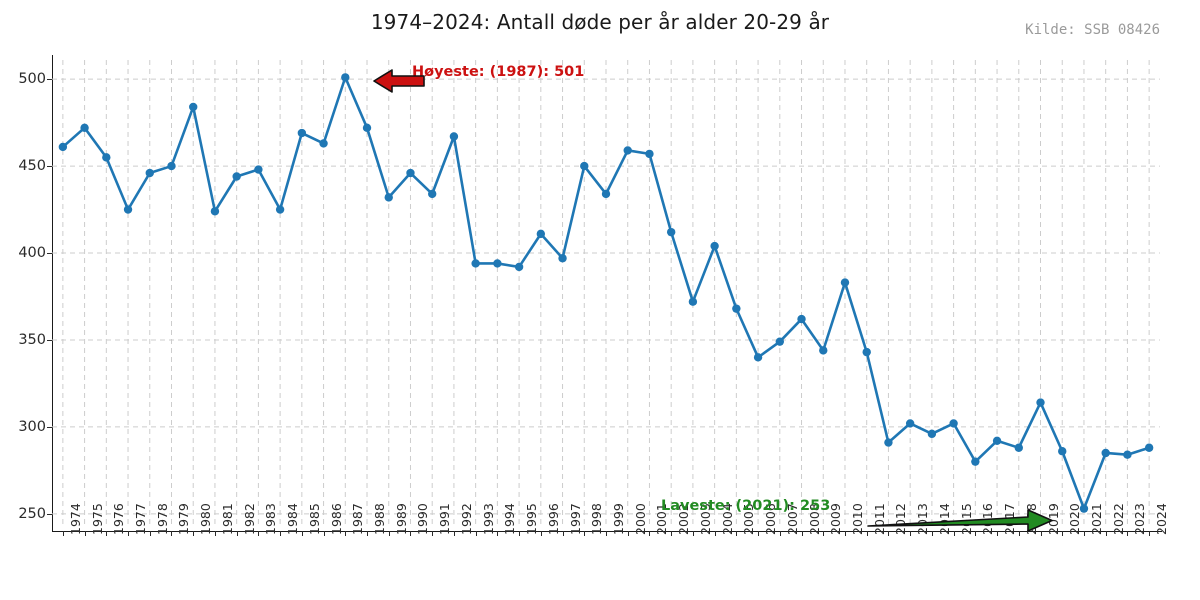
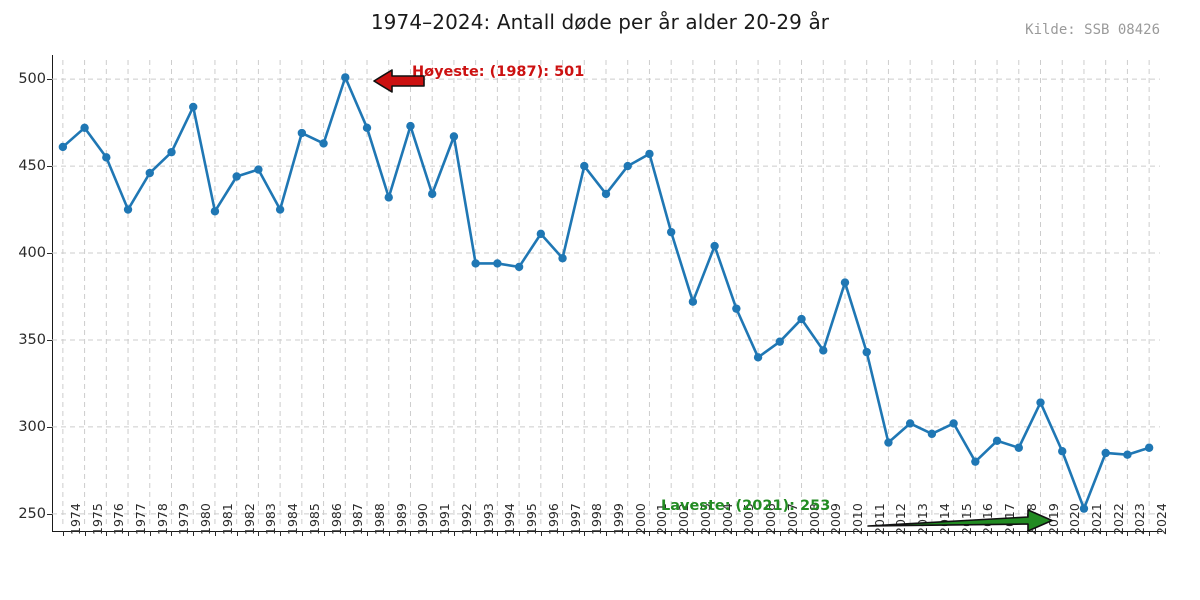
1979: 450 -> 458
1990: 446 -> 473
2000: 459 -> 450
